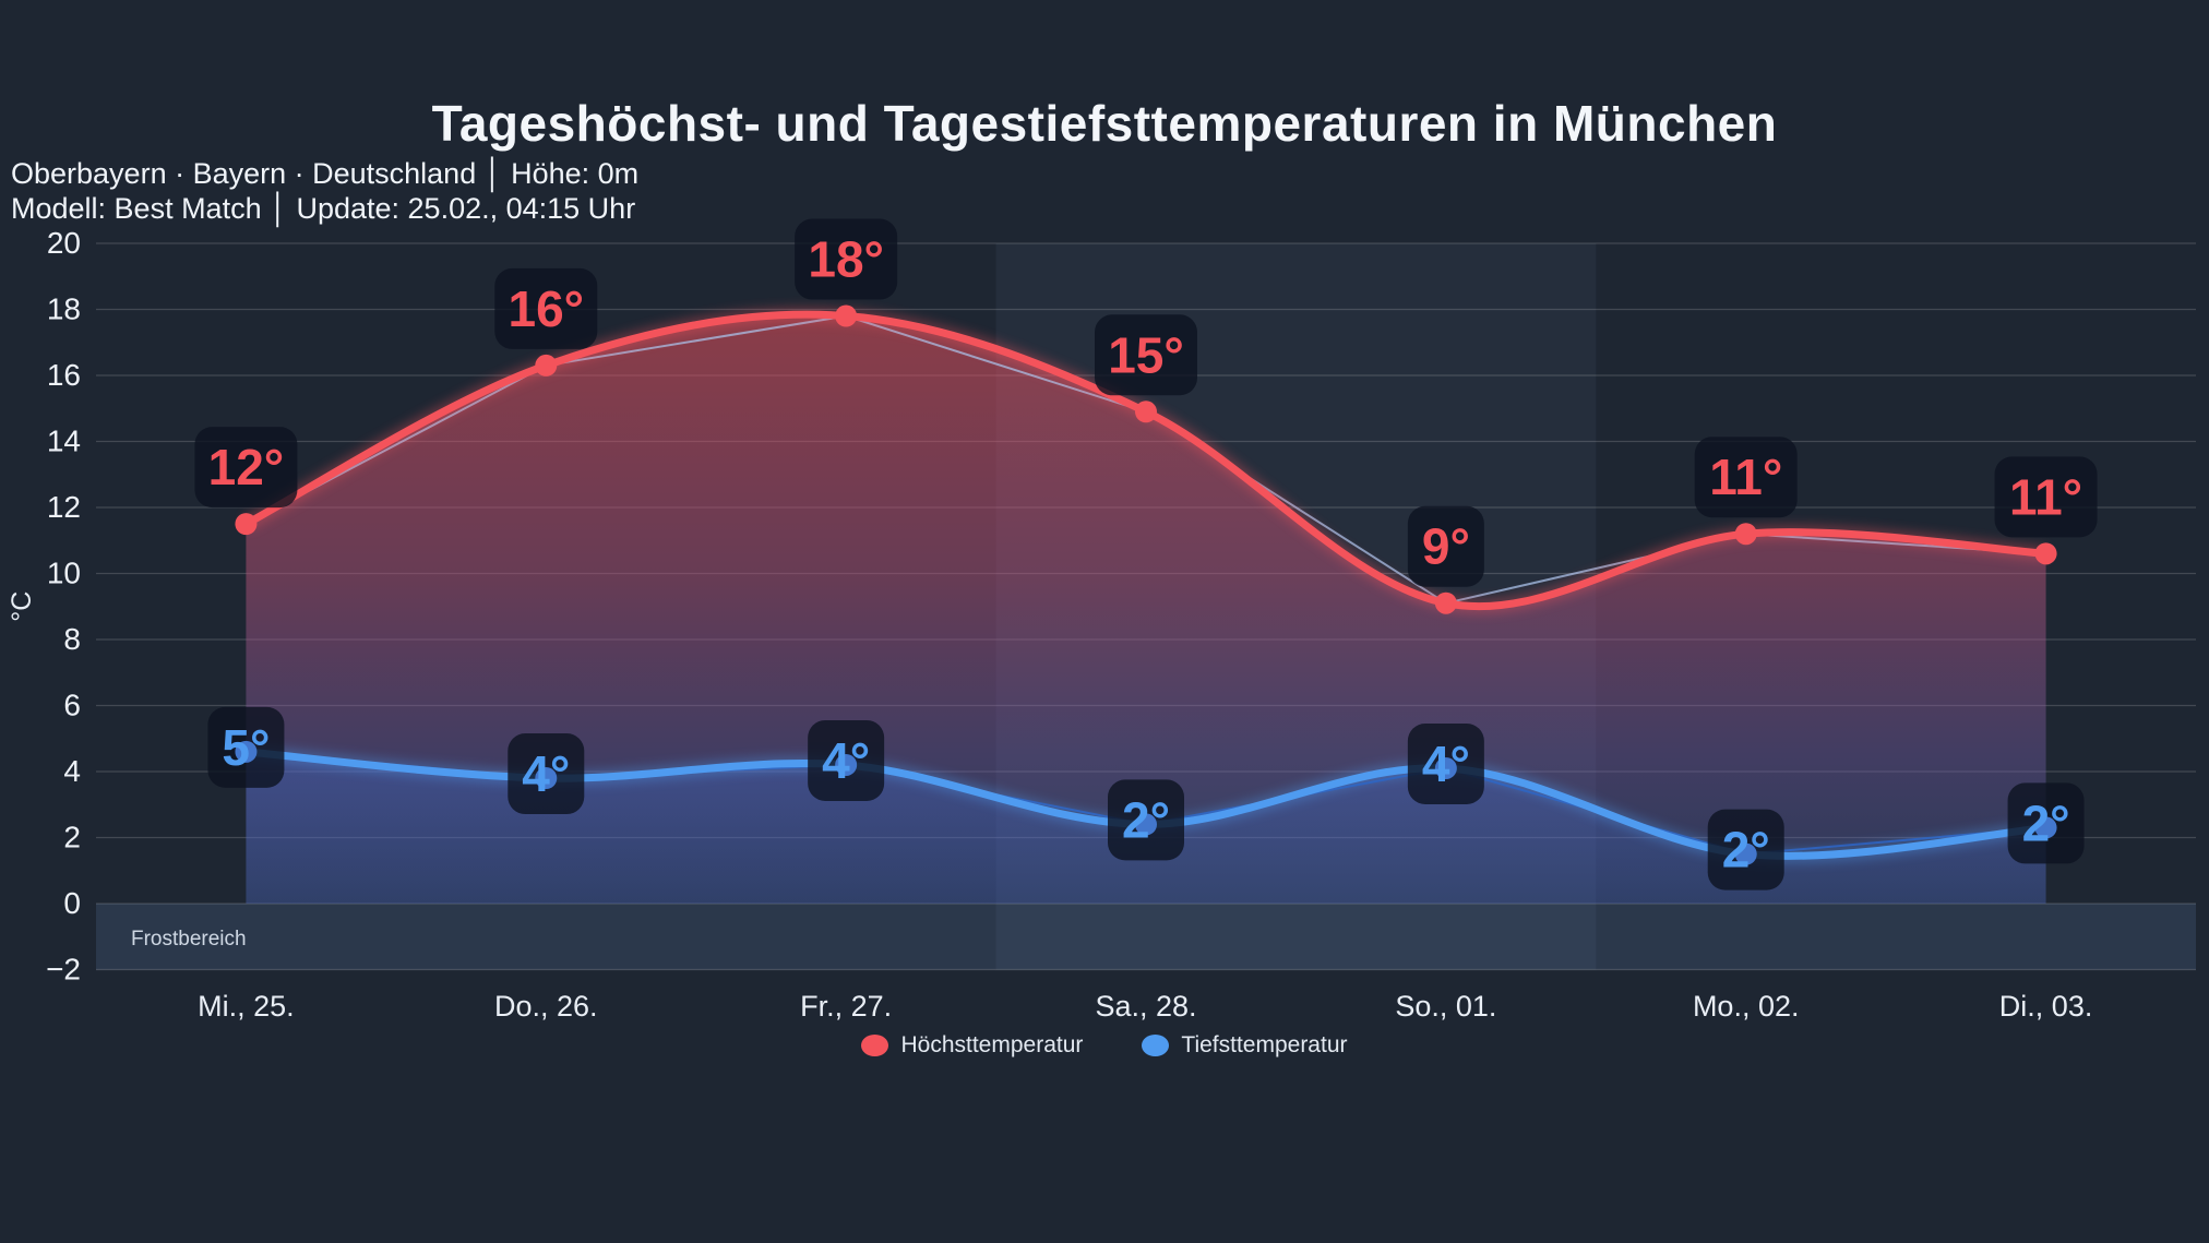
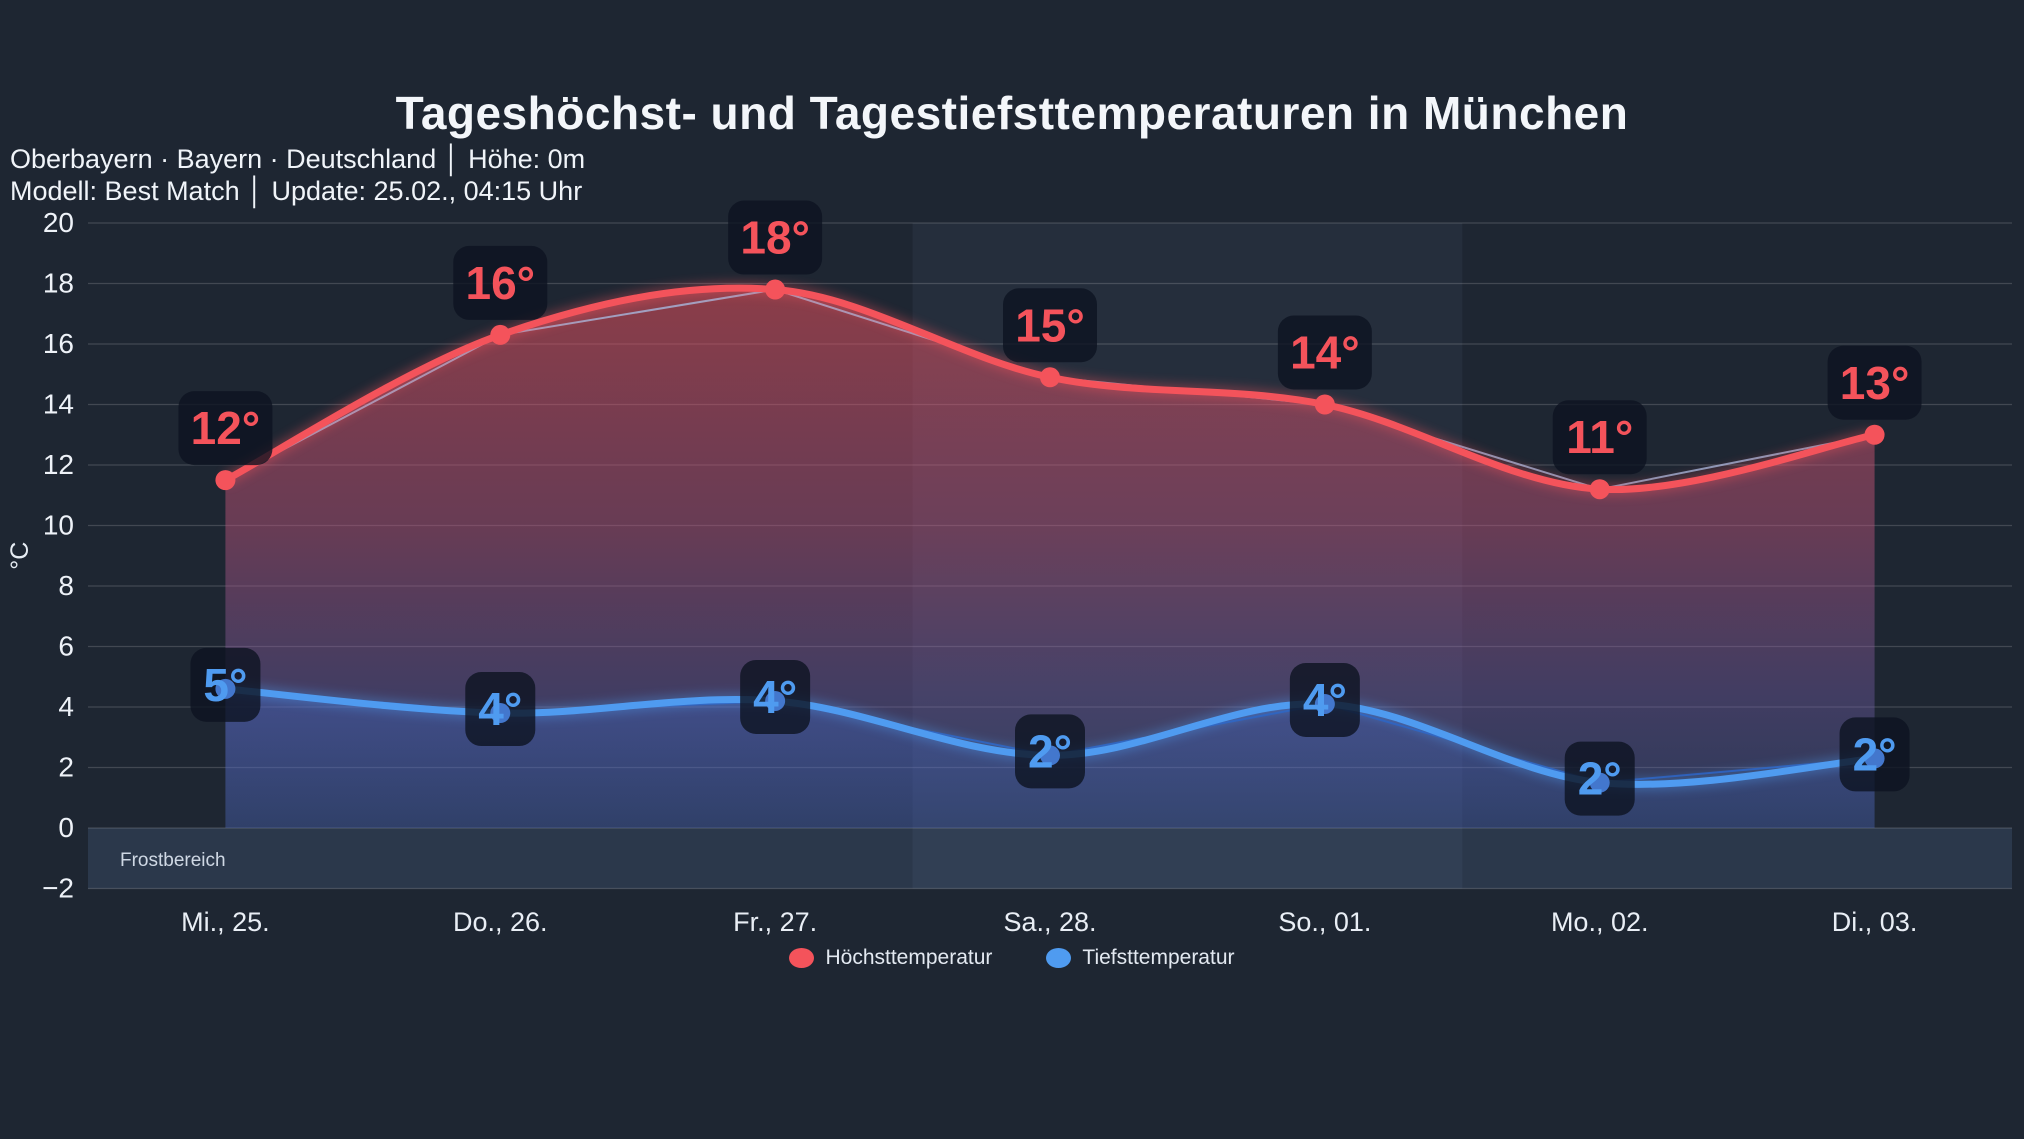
Höchsttemperatur/So., 01.: 9° -> 14°
Höchsttemperatur/Di., 03.: 11° -> 13°
